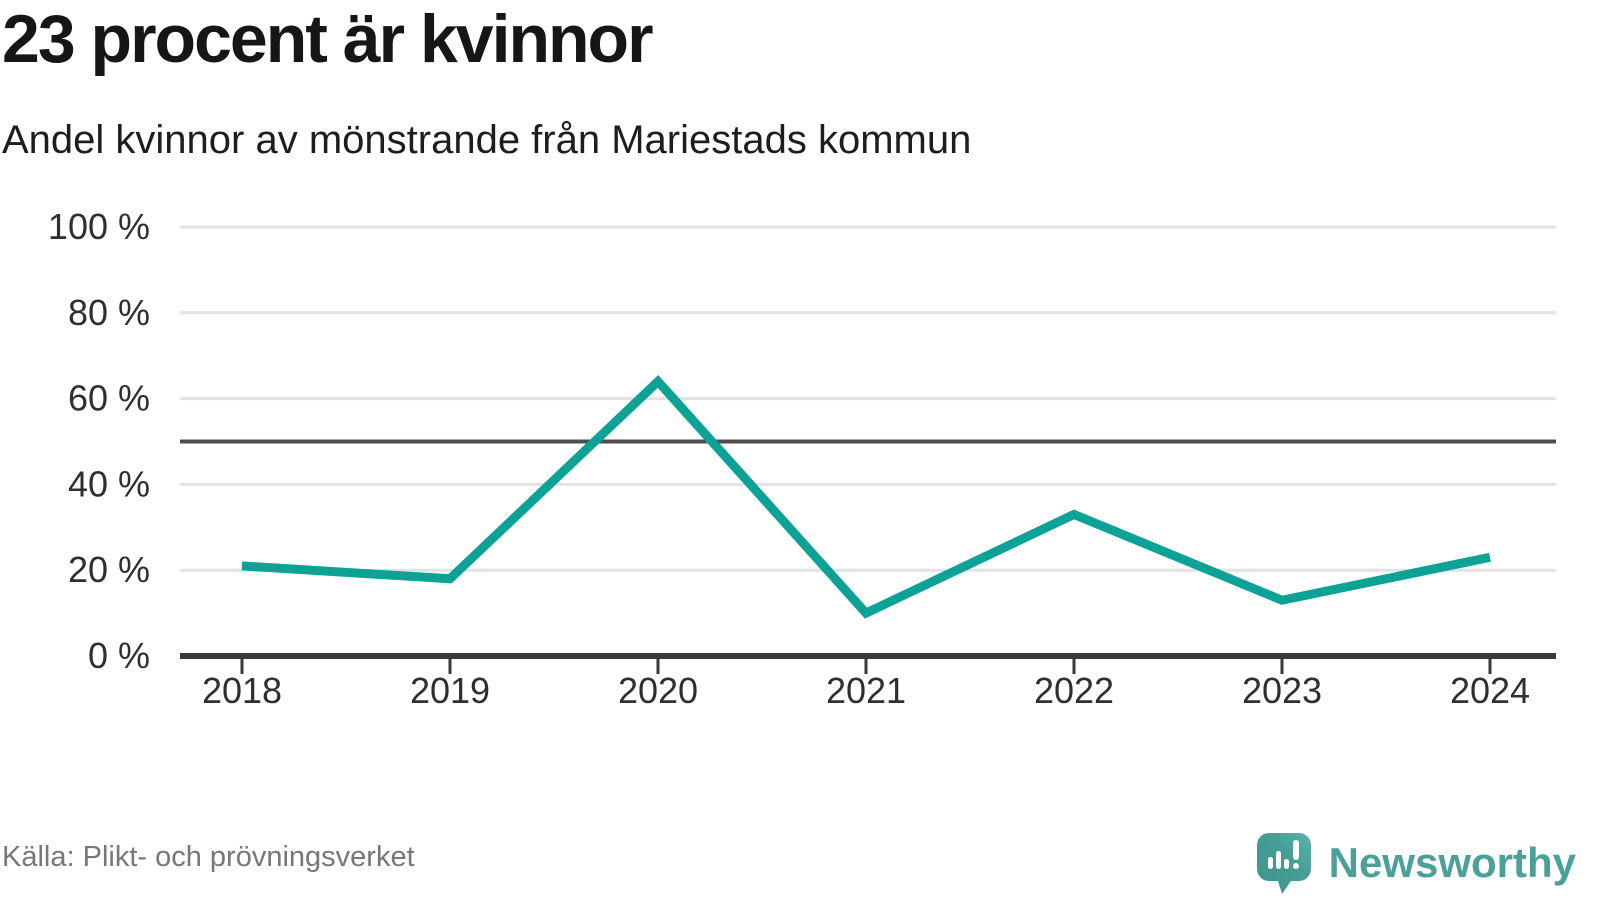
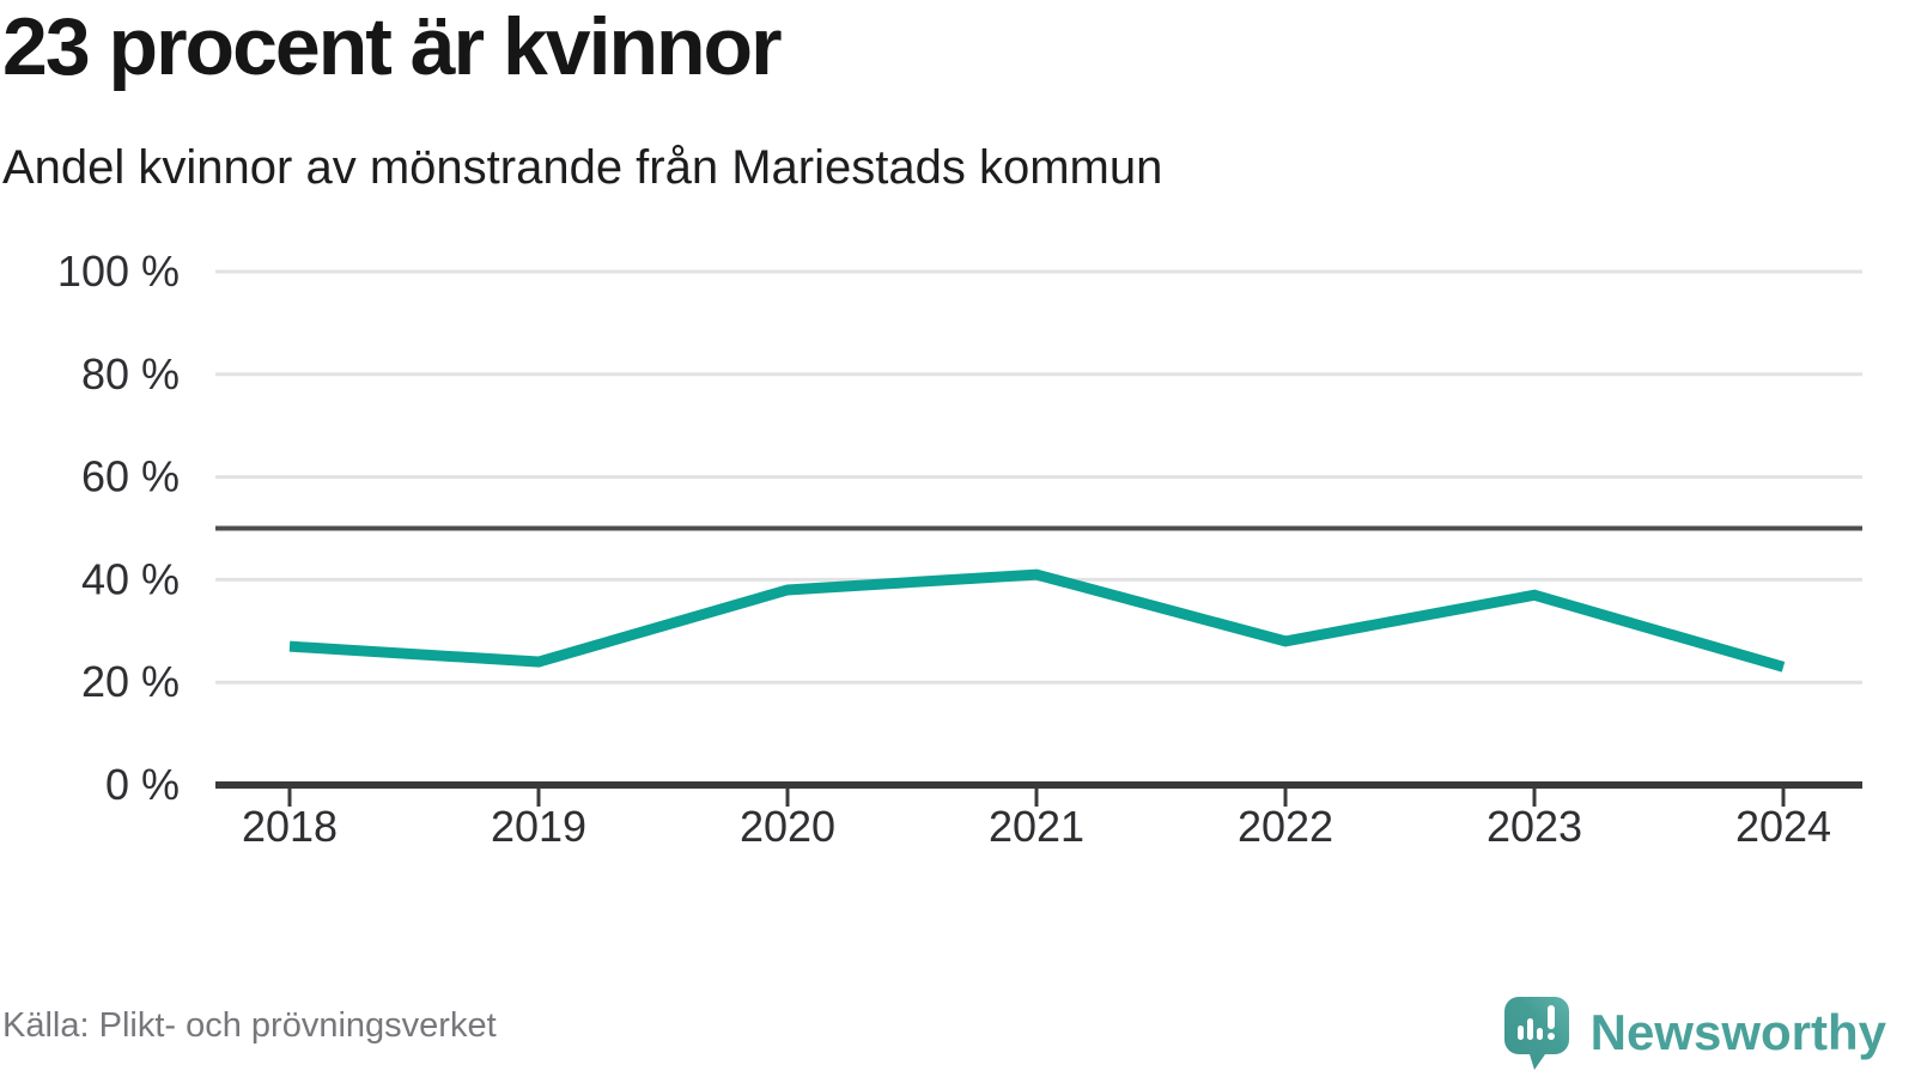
2018: 21% -> 27%
2019: 18% -> 24%
2020: 64% -> 38%
2021: 10% -> 41%
2022: 33% -> 28%
2023: 13% -> 37%
